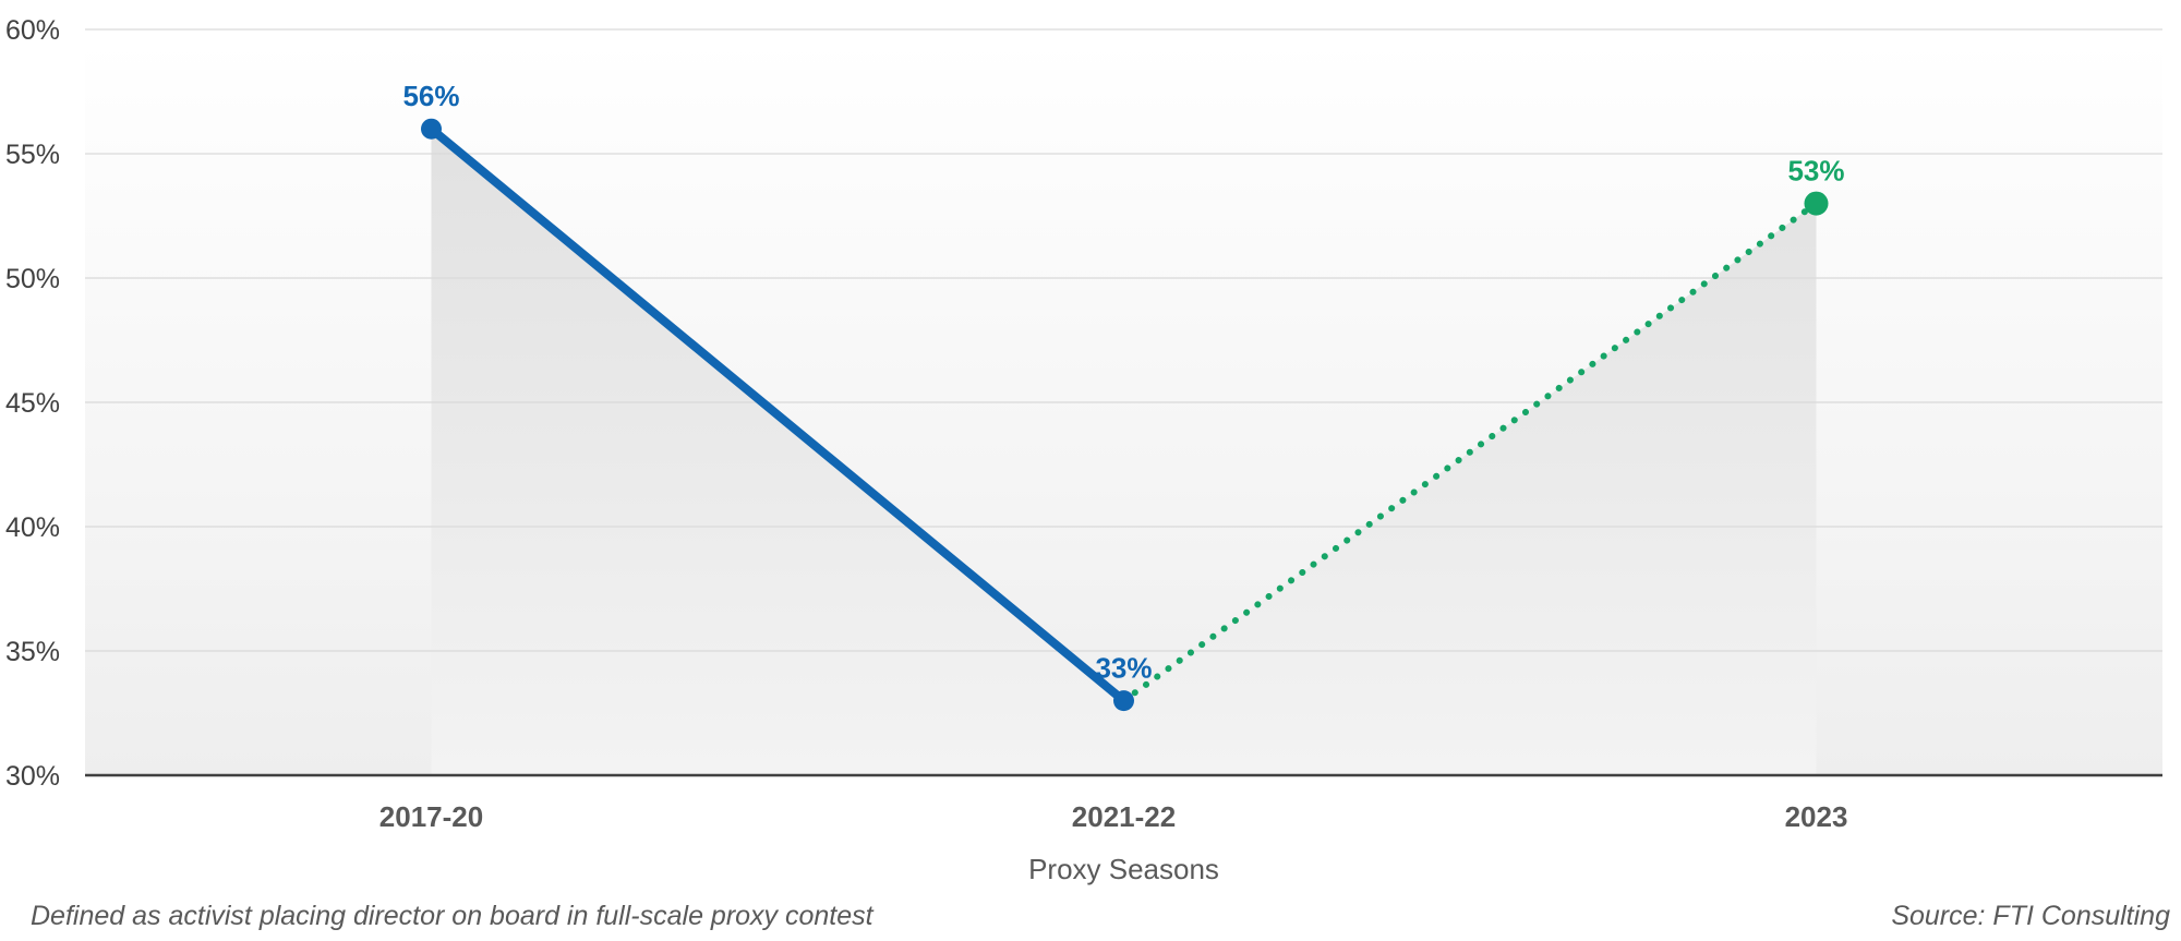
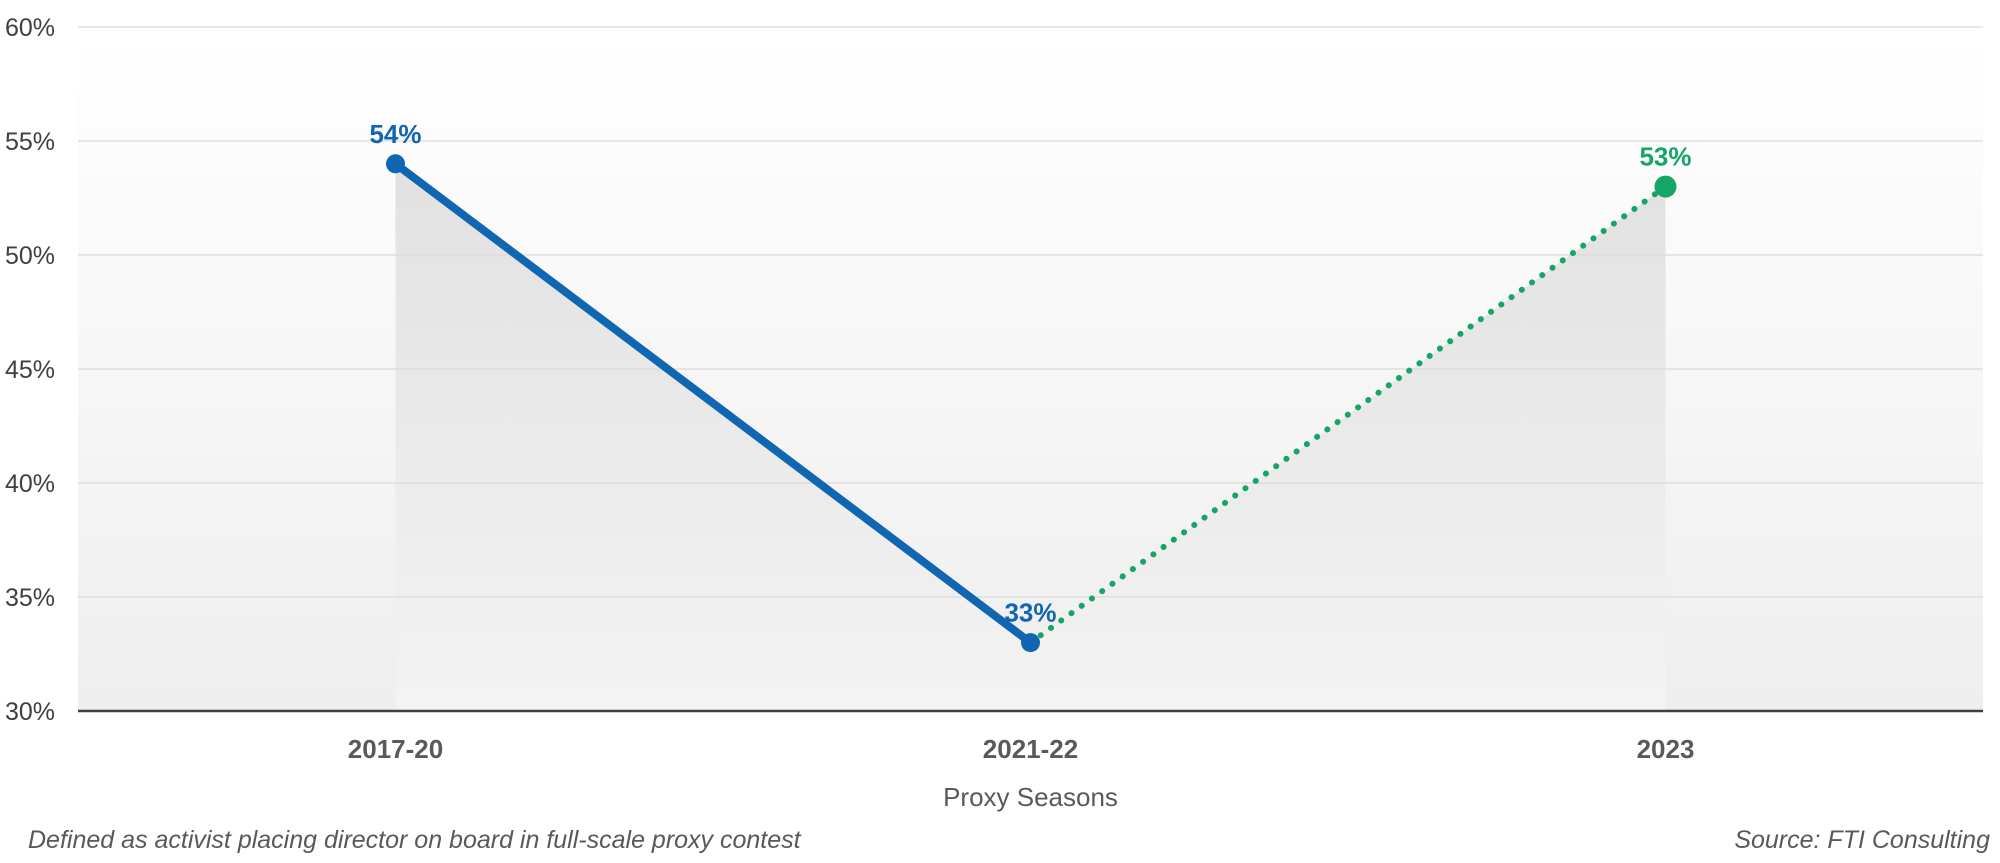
2017-20: 56% -> 54%
